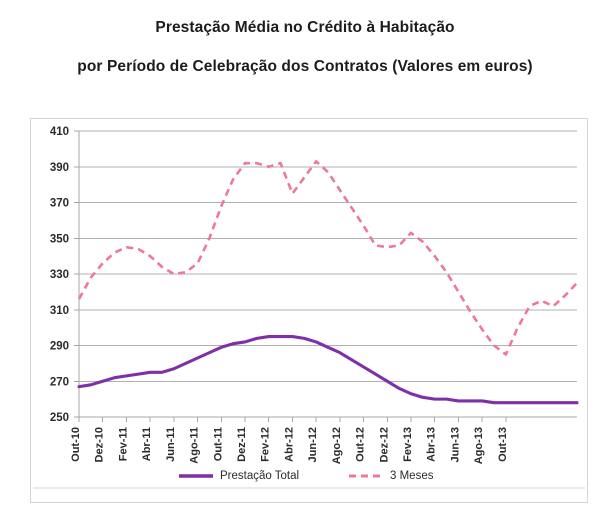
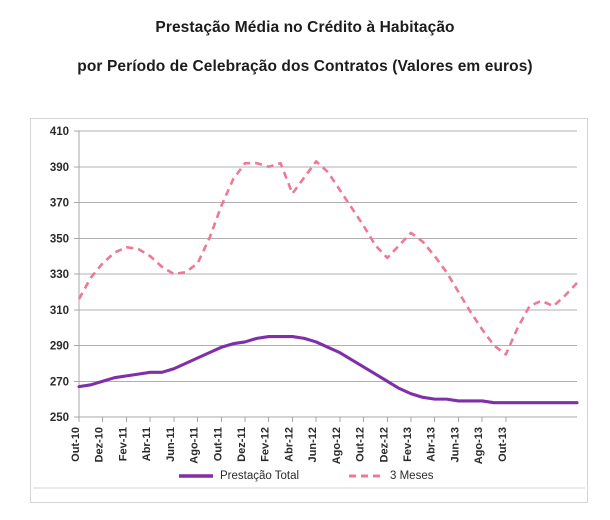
3 Meses/Dez-12: 345 -> 339
